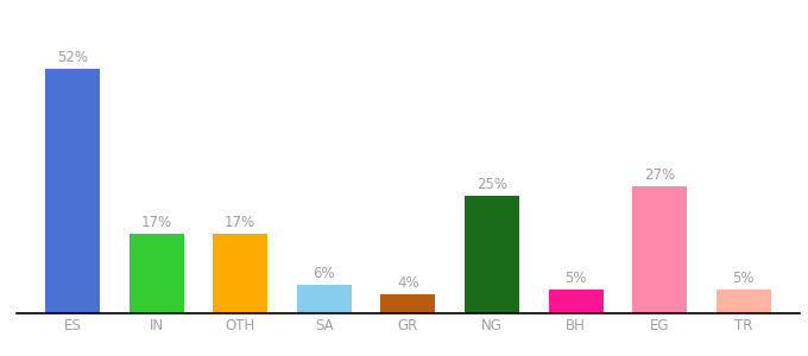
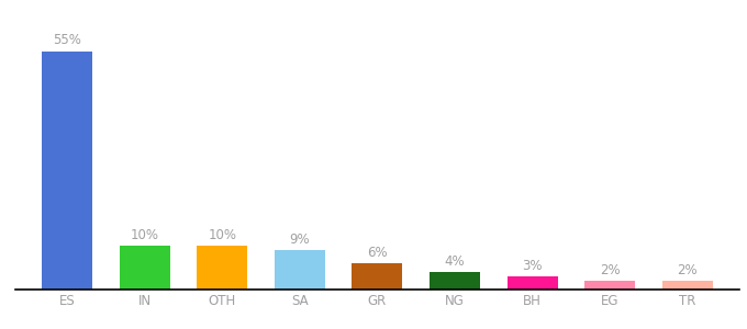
ES: 52% -> 55%
IN: 17% -> 10%
OTH: 17% -> 10%
SA: 6% -> 9%
GR: 4% -> 6%
NG: 25% -> 4%
BH: 5% -> 3%
EG: 27% -> 2%
TR: 5% -> 2%
